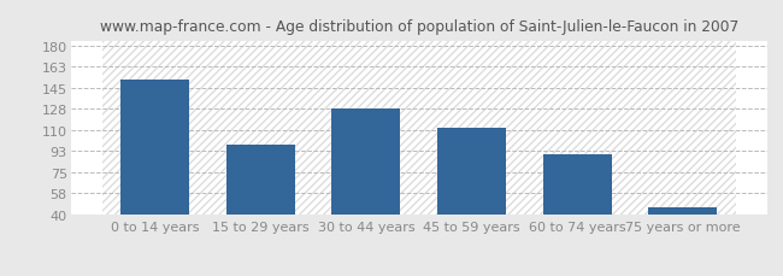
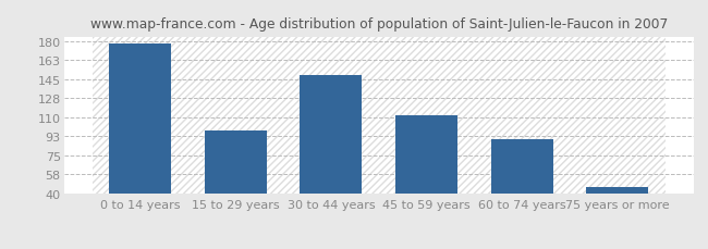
0 to 14 years: 152 -> 178
30 to 44 years: 128 -> 149
